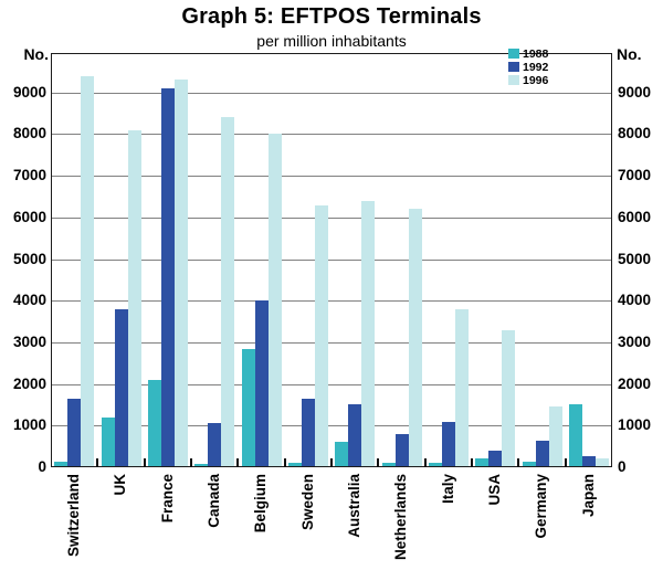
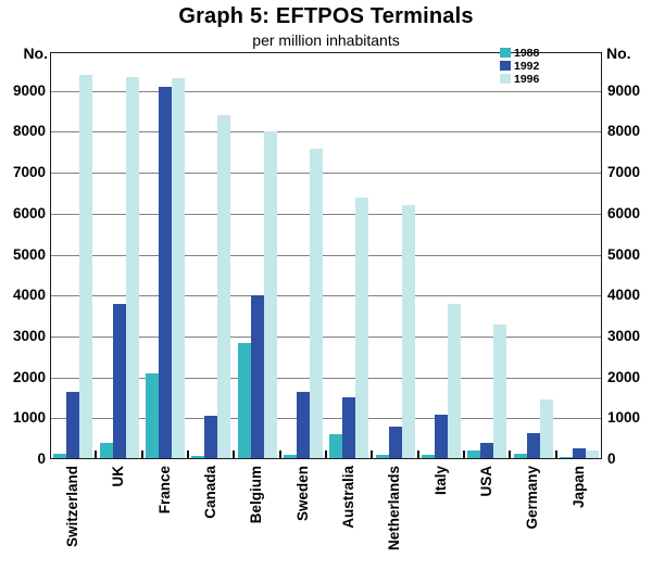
1988/UK: 1200 -> 400
1996/UK: 8100 -> 9400
1996/Sweden: 6300 -> 7600
1988/Japan: 1500 -> 100
